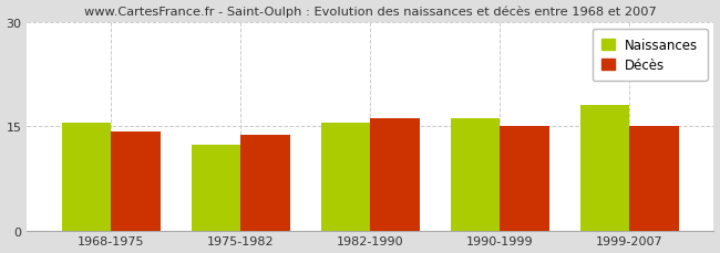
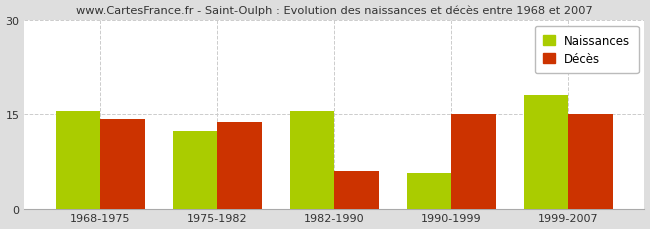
Décès/1982-1990: 16.2 -> 6.0
Naissances/1990-1999: 16.2 -> 5.6
